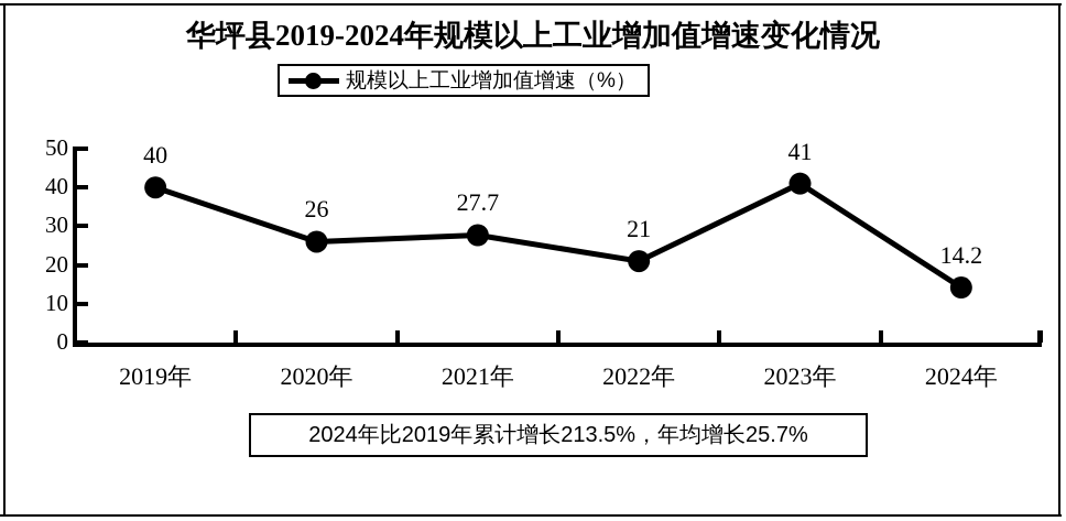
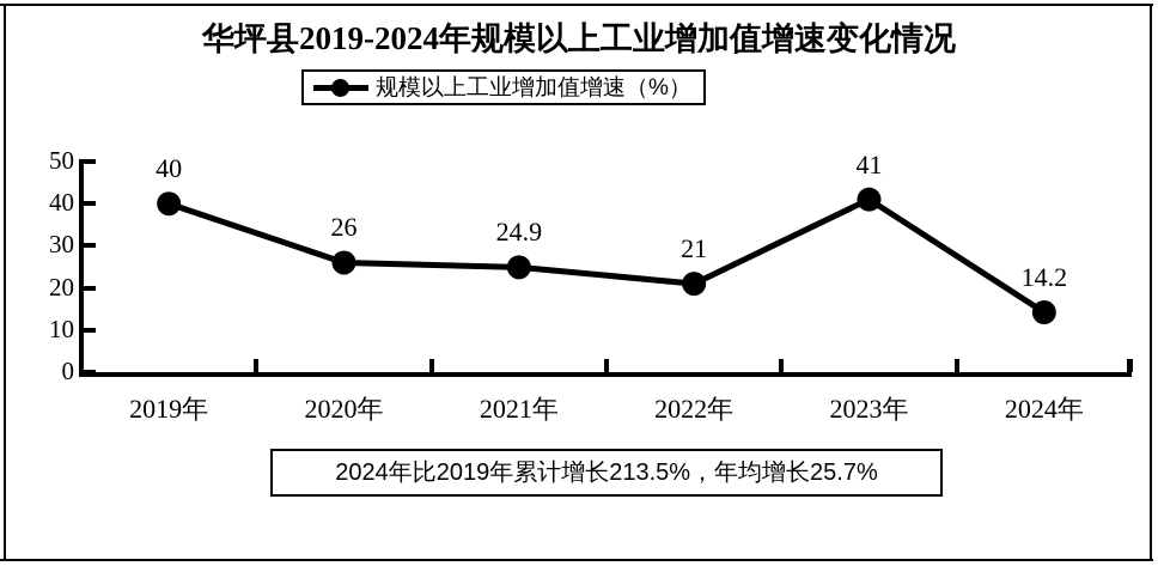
2021年: 27.7 -> 24.9
